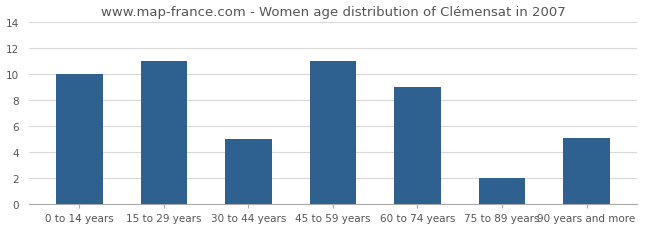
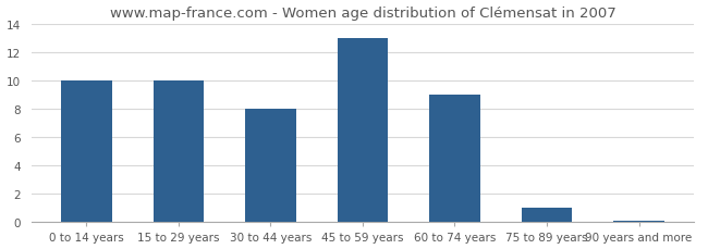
15 to 29 years: 11.0 -> 10.0
30 to 44 years: 5.0 -> 8.0
45 to 59 years: 11.0 -> 13.0
75 to 89 years: 2.0 -> 1.0
90 years and more: 5.1 -> 0.1
